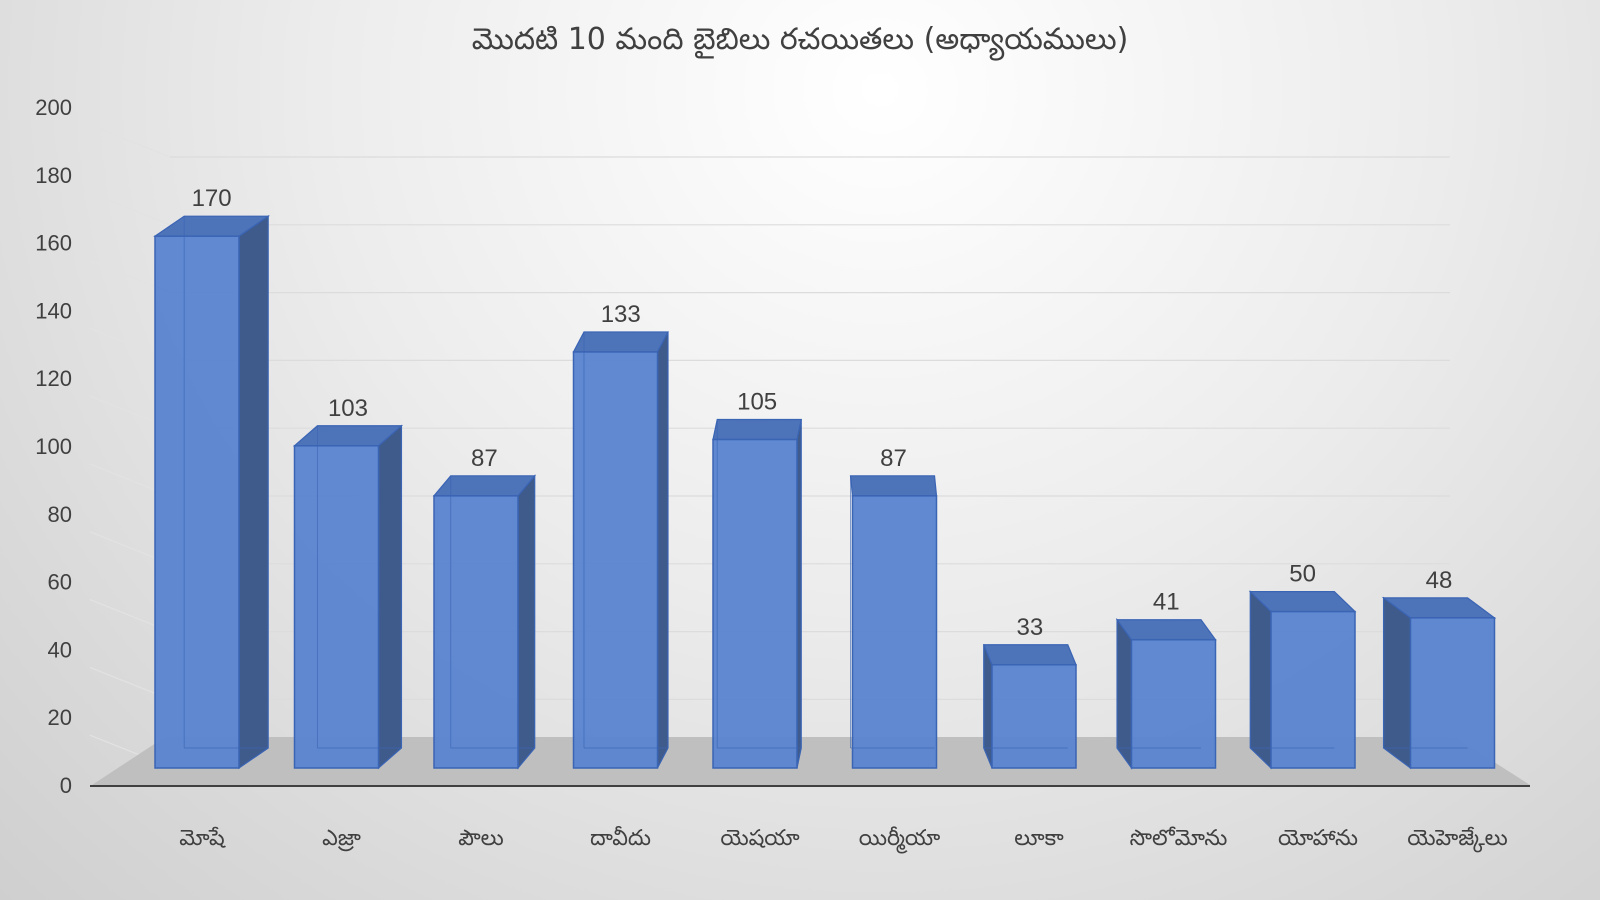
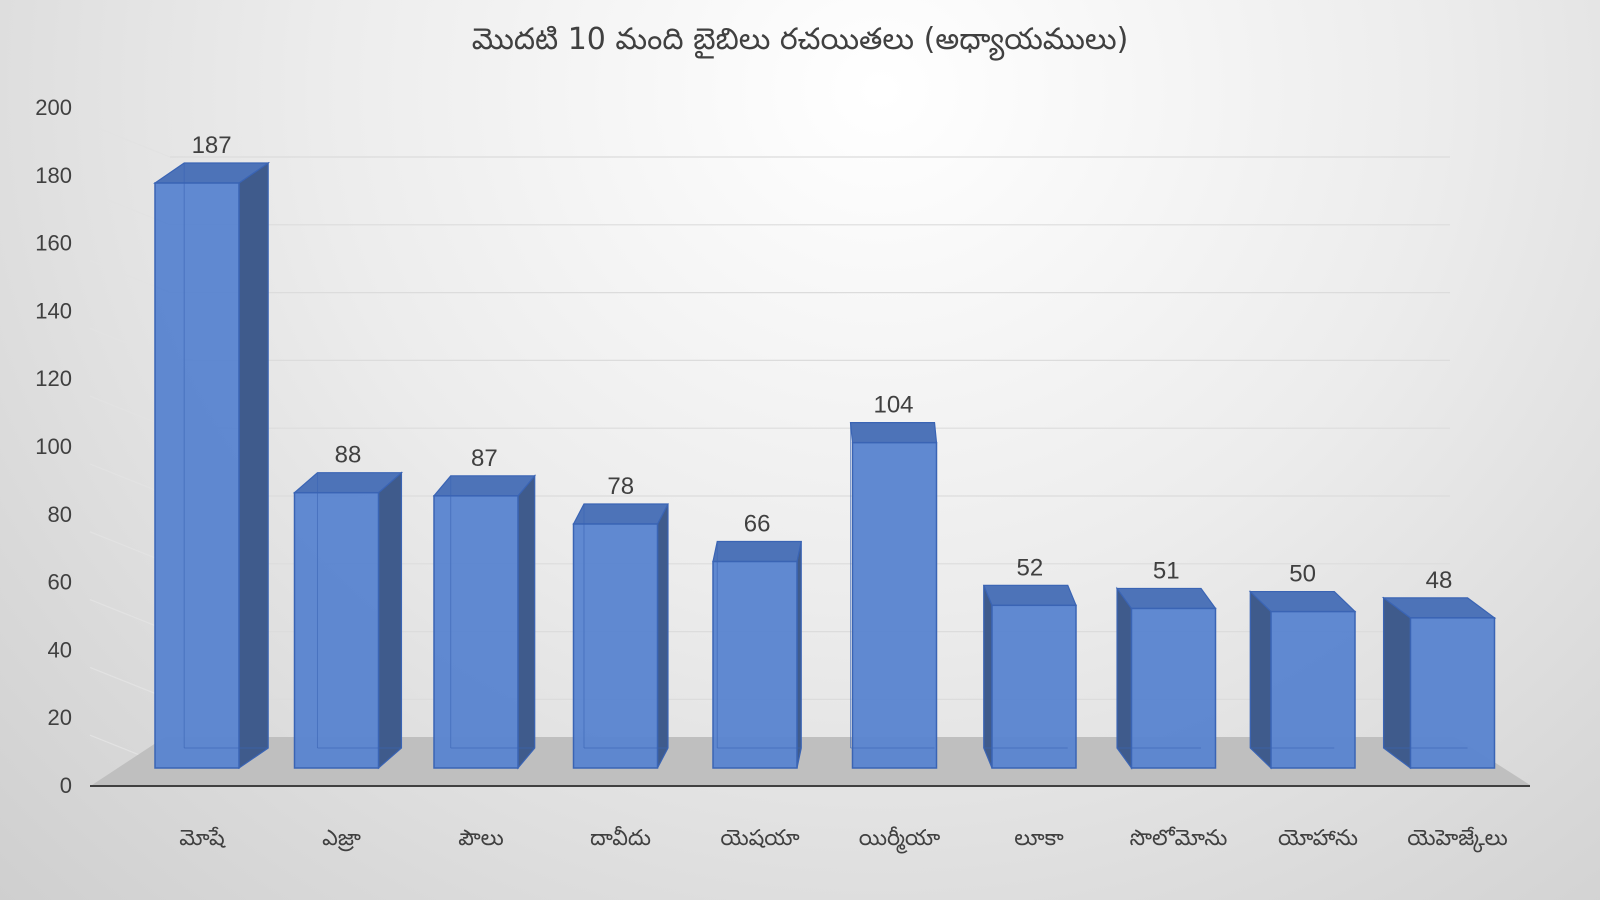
మోషే: 170 -> 187
ఎజ్రా: 103 -> 88
దావీదు: 133 -> 78
యెషయా: 105 -> 66
యిర్మీయా: 87 -> 104
లూకా: 33 -> 52
సొలోమోను: 41 -> 51
